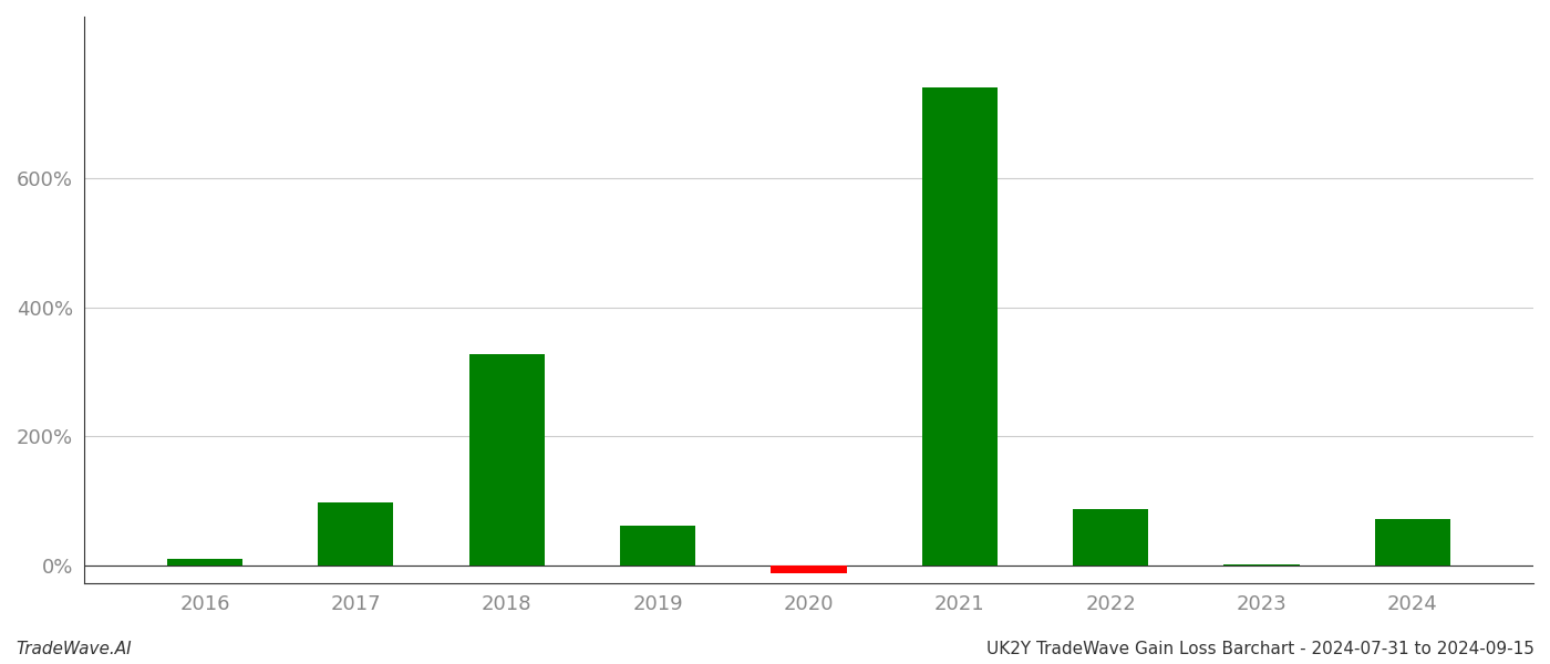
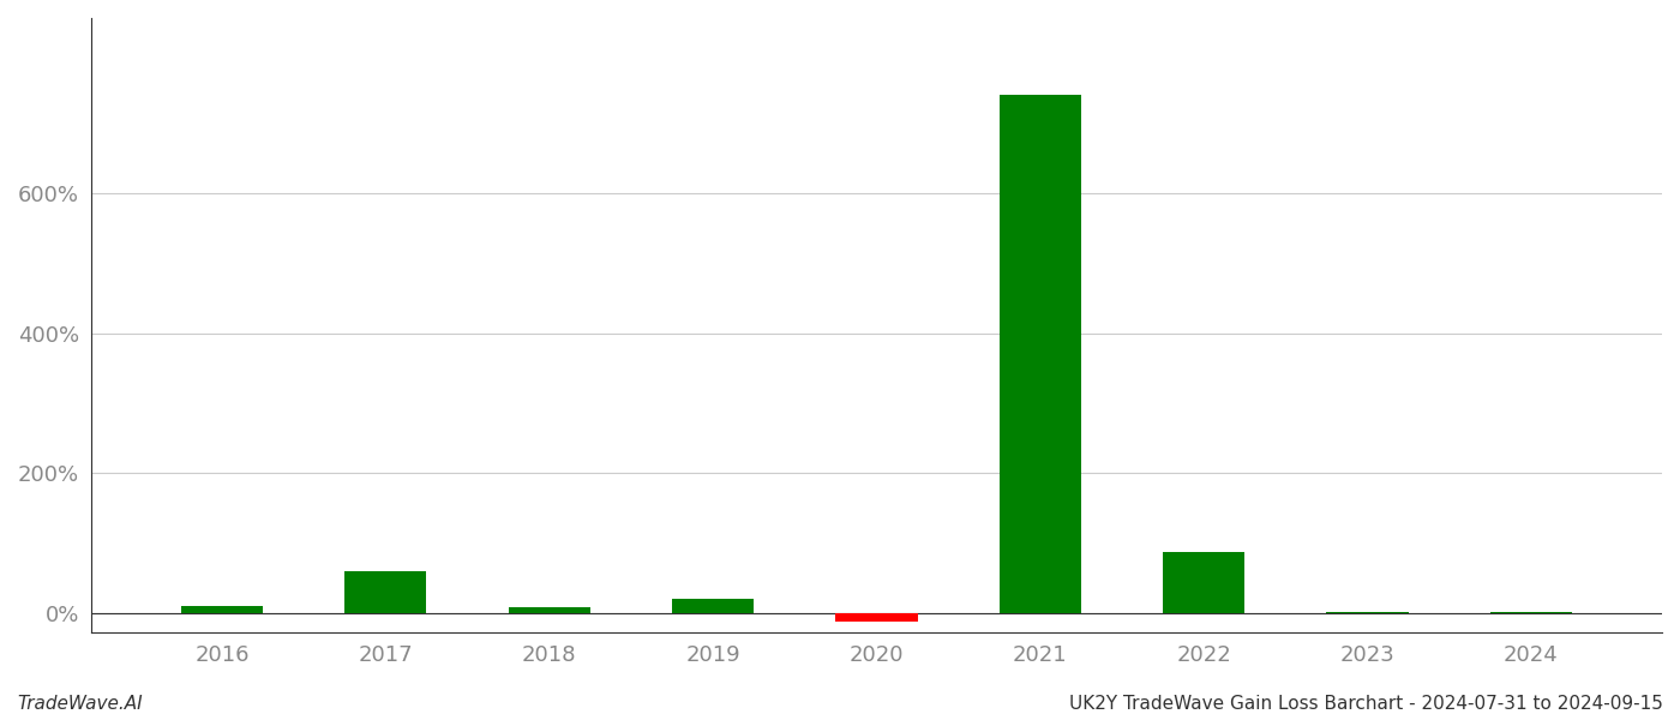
2017: 98% -> 60%
2018: 328% -> 8%
2019: 62% -> 20%
2024: 72% -> 1%
